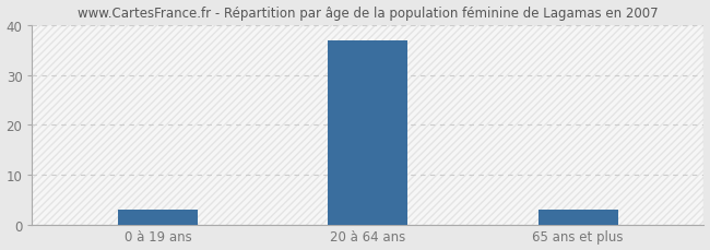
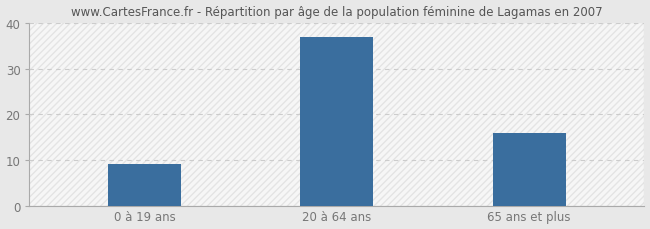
0 à 19 ans: 3 -> 9
65 ans et plus: 3 -> 16
